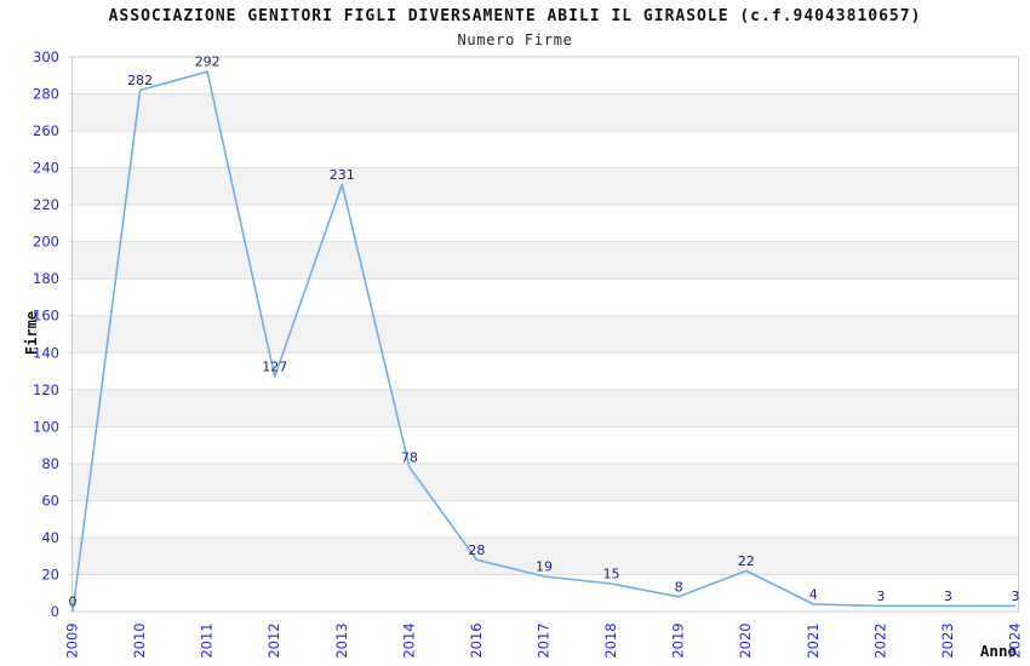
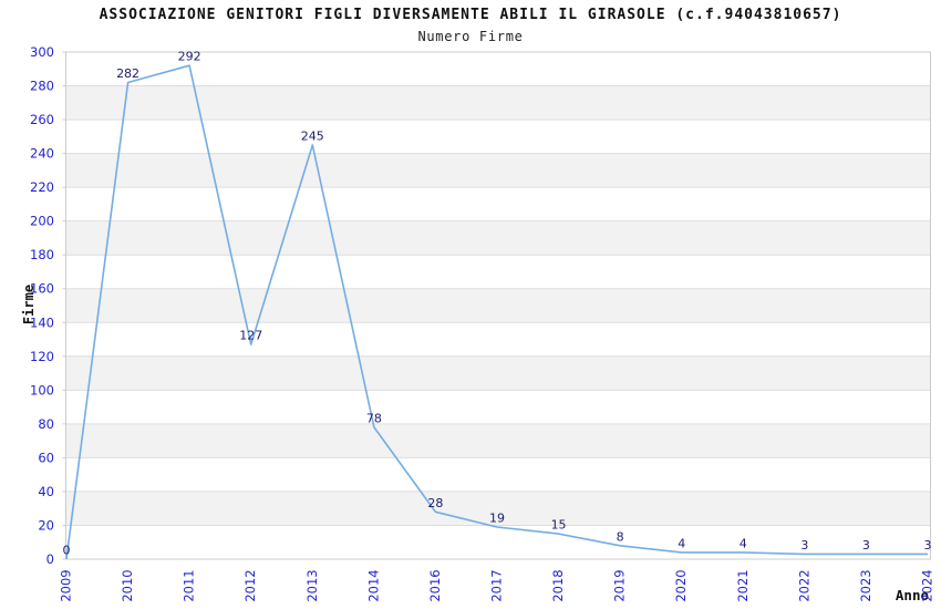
2013: 231 -> 245
2020: 22 -> 4
